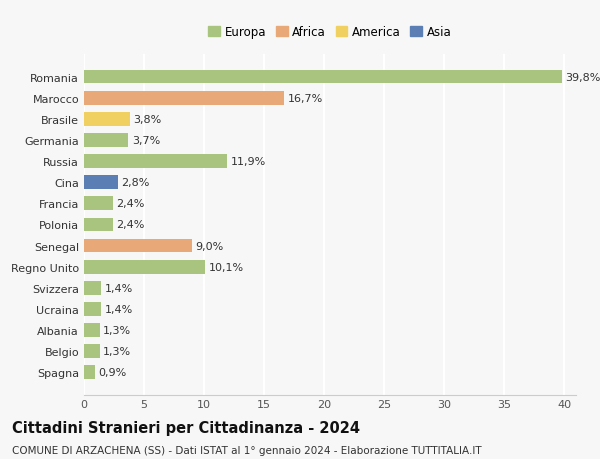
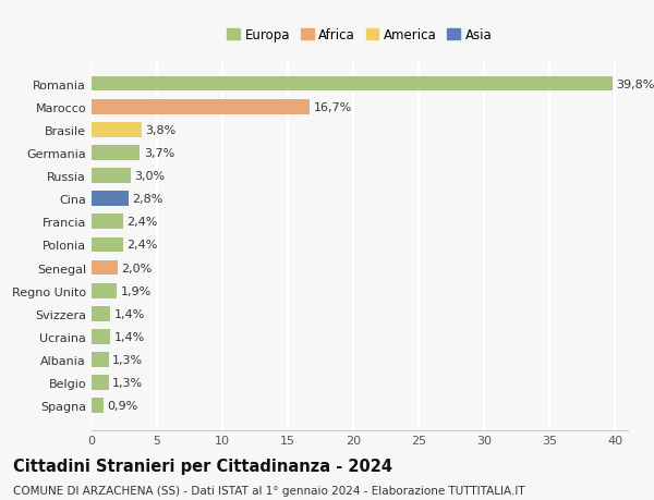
Russia: 11,9% -> 3,0%
Senegal: 9,0% -> 2,0%
Regno Unito: 10,1% -> 1,9%
